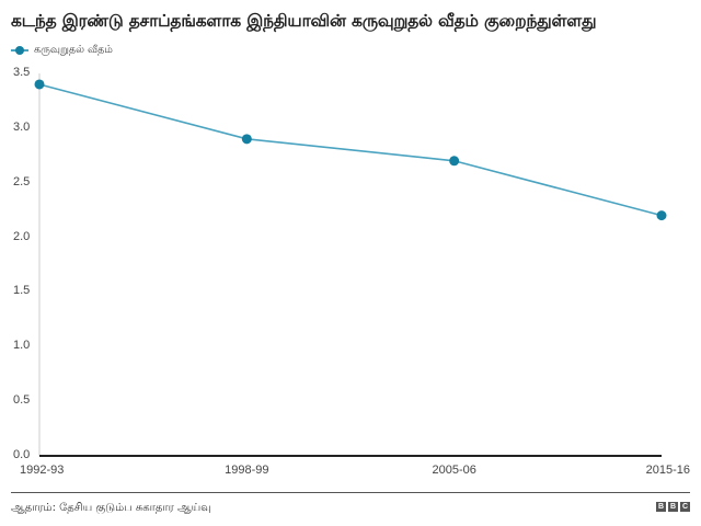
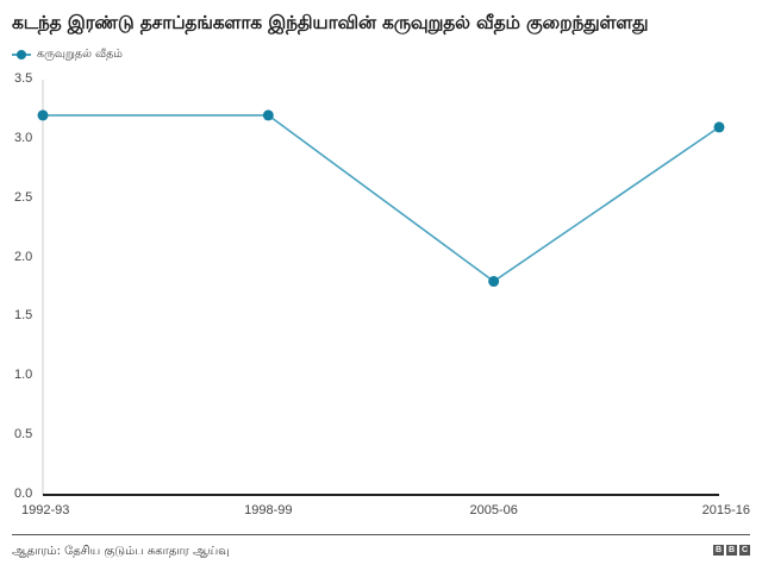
1992-93: 3.4 -> 3.2
1998-99: 2.9 -> 3.2
2005-06: 2.7 -> 1.8
2015-16: 2.2 -> 3.1
